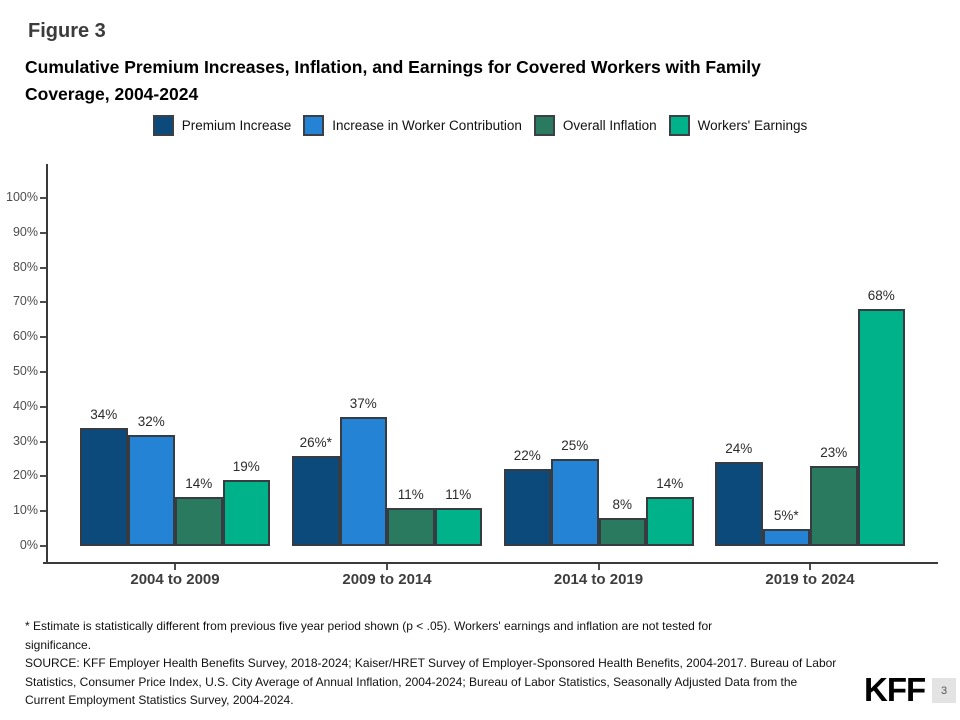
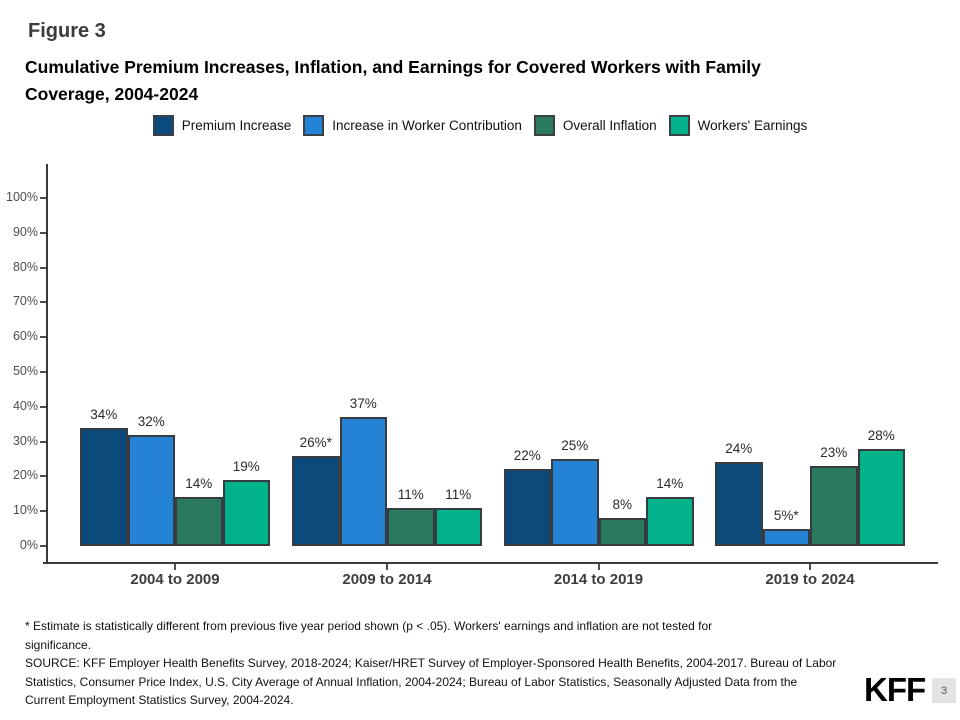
Workers' Earnings/2019 to 2024: 68% -> 28%
